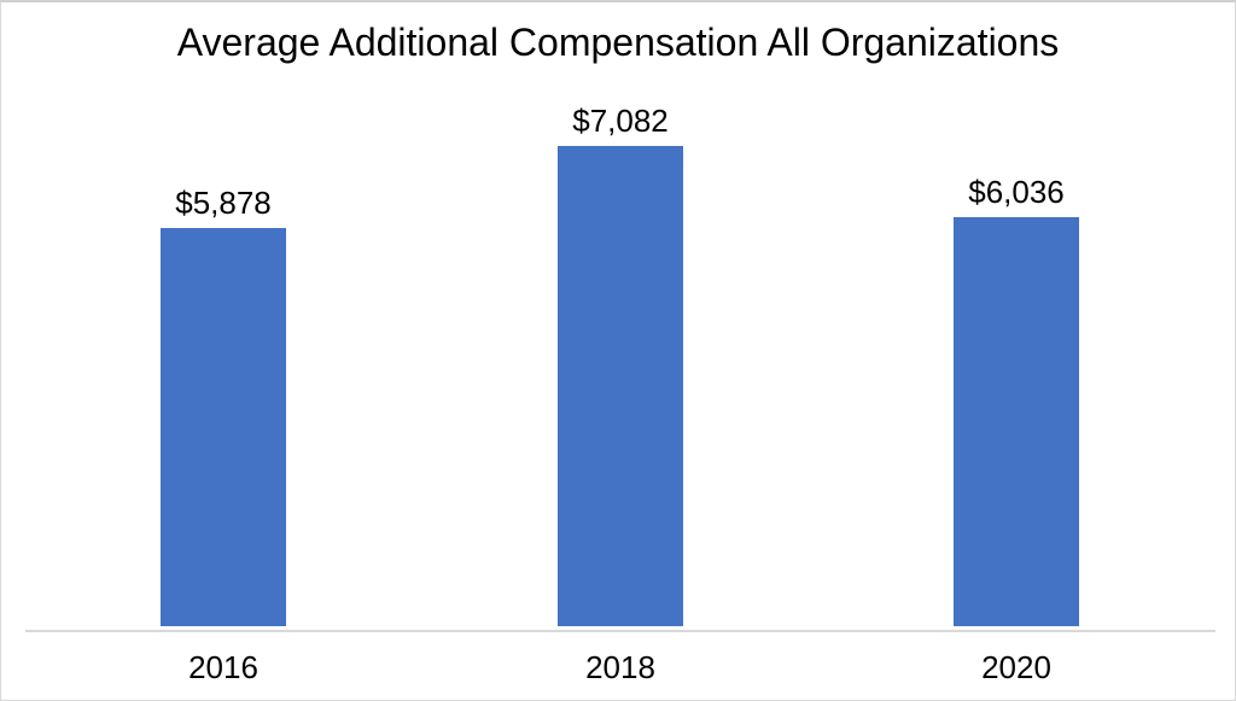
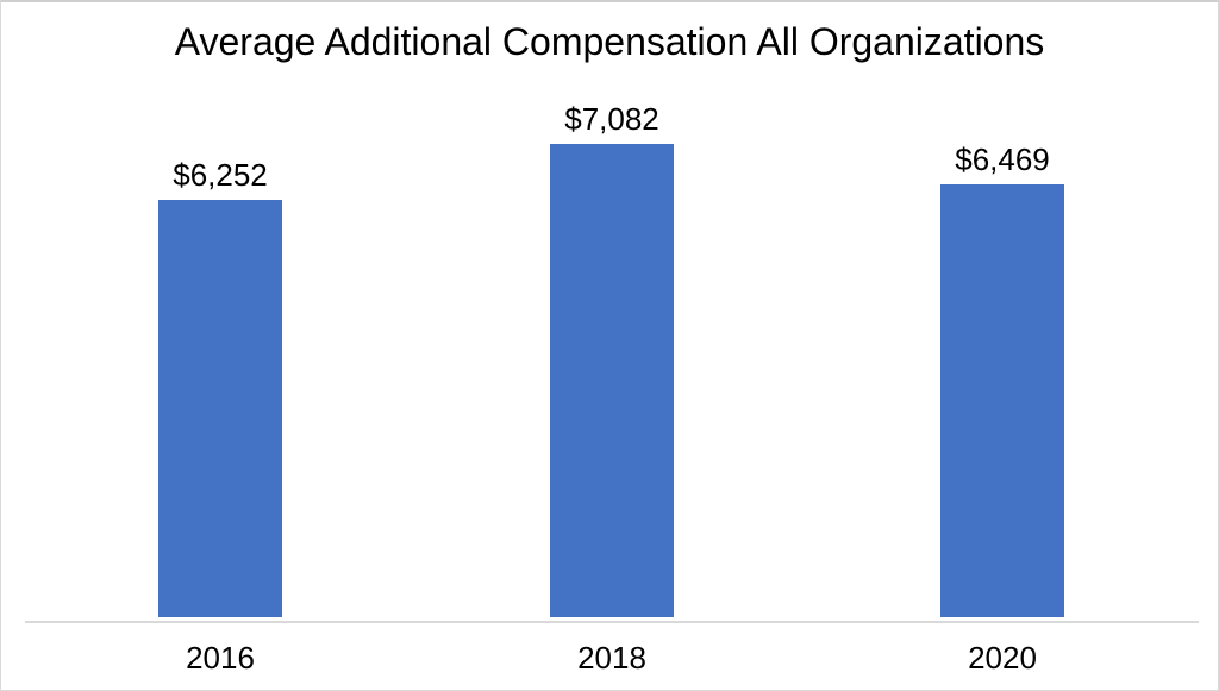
2016: $5,878 -> $6,252
2020: $6,036 -> $6,469
